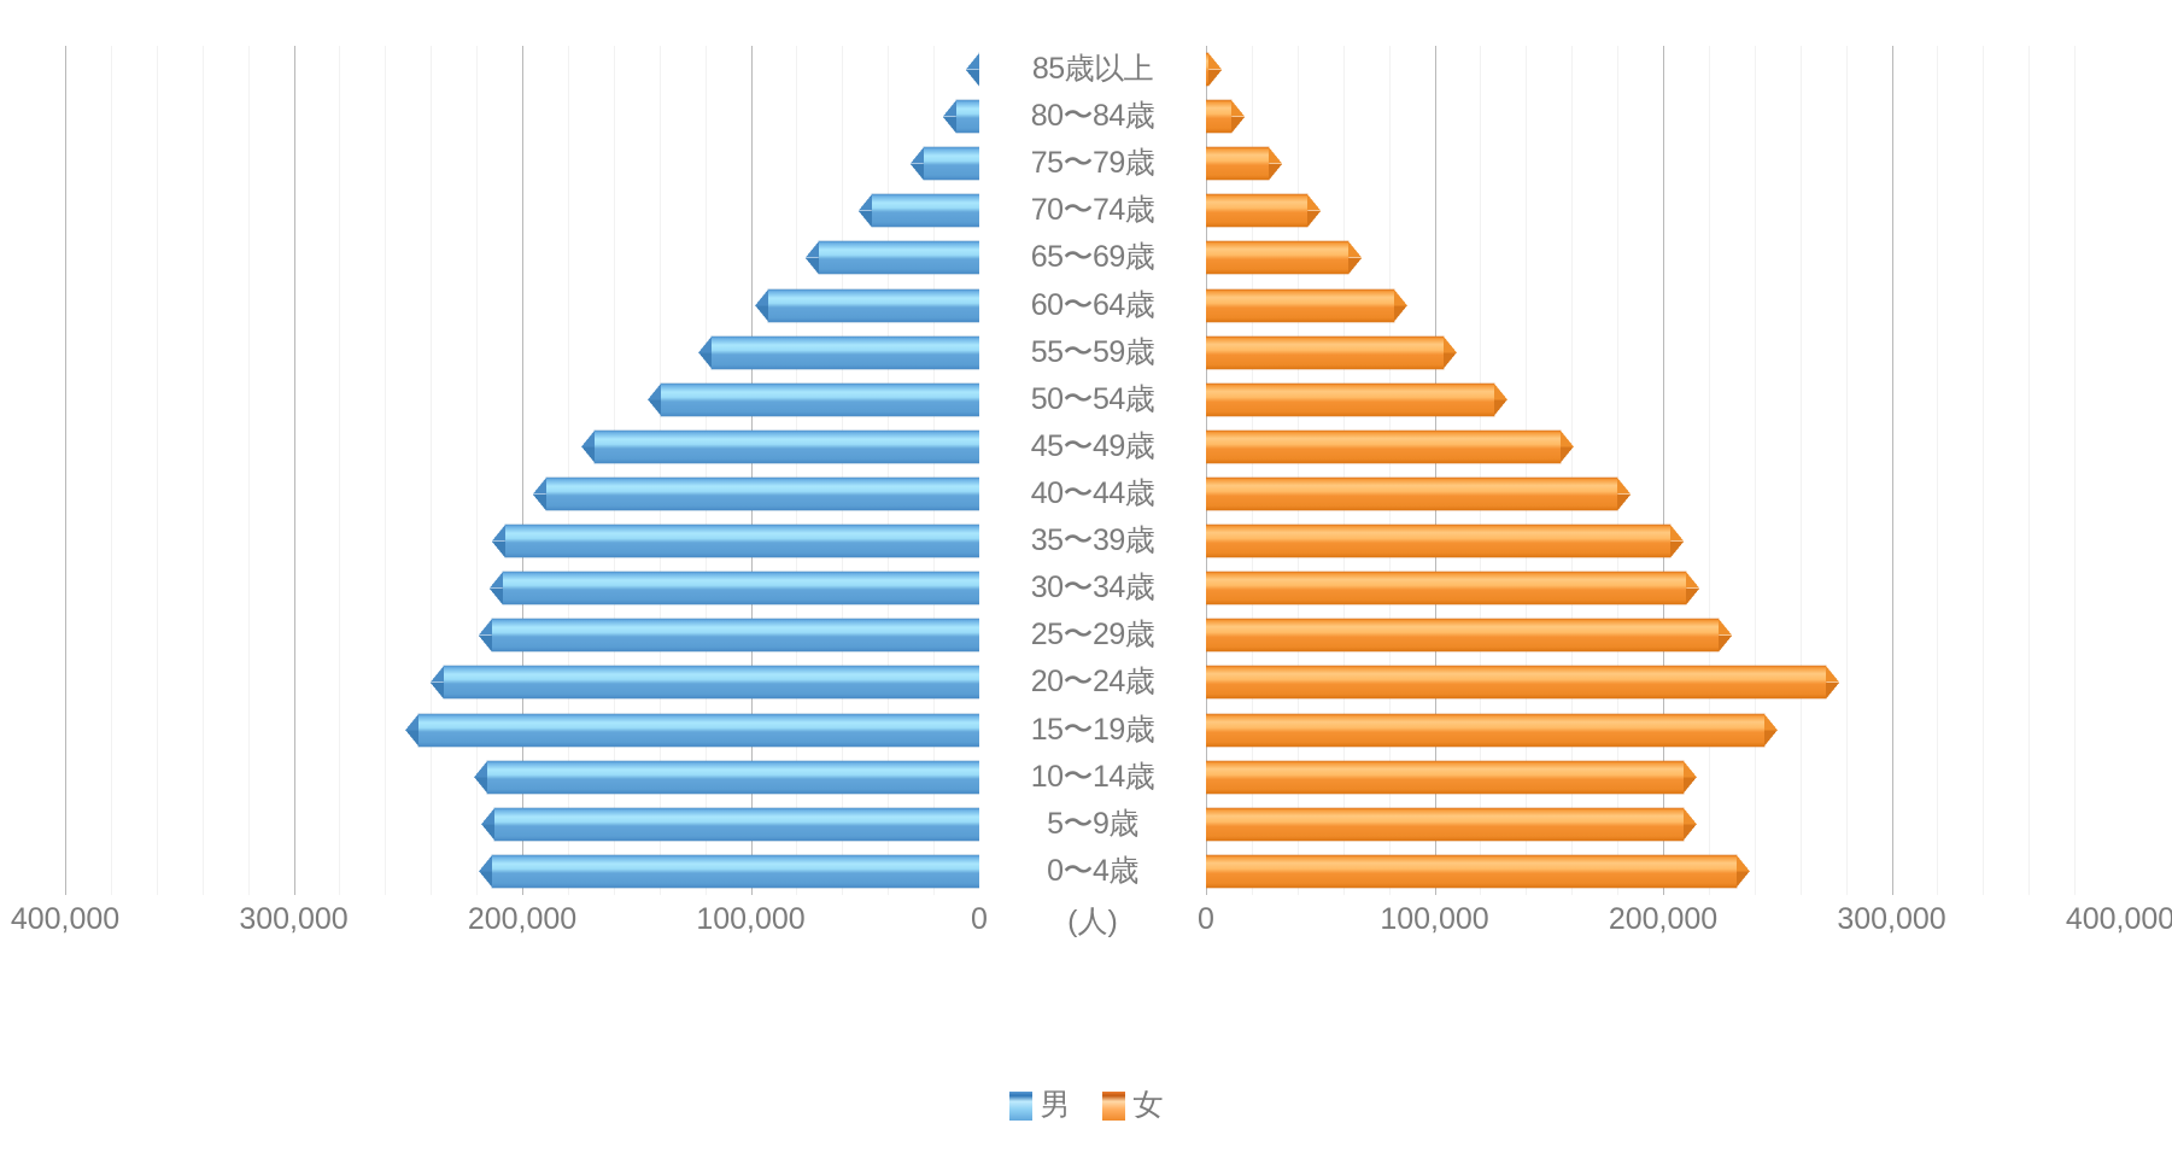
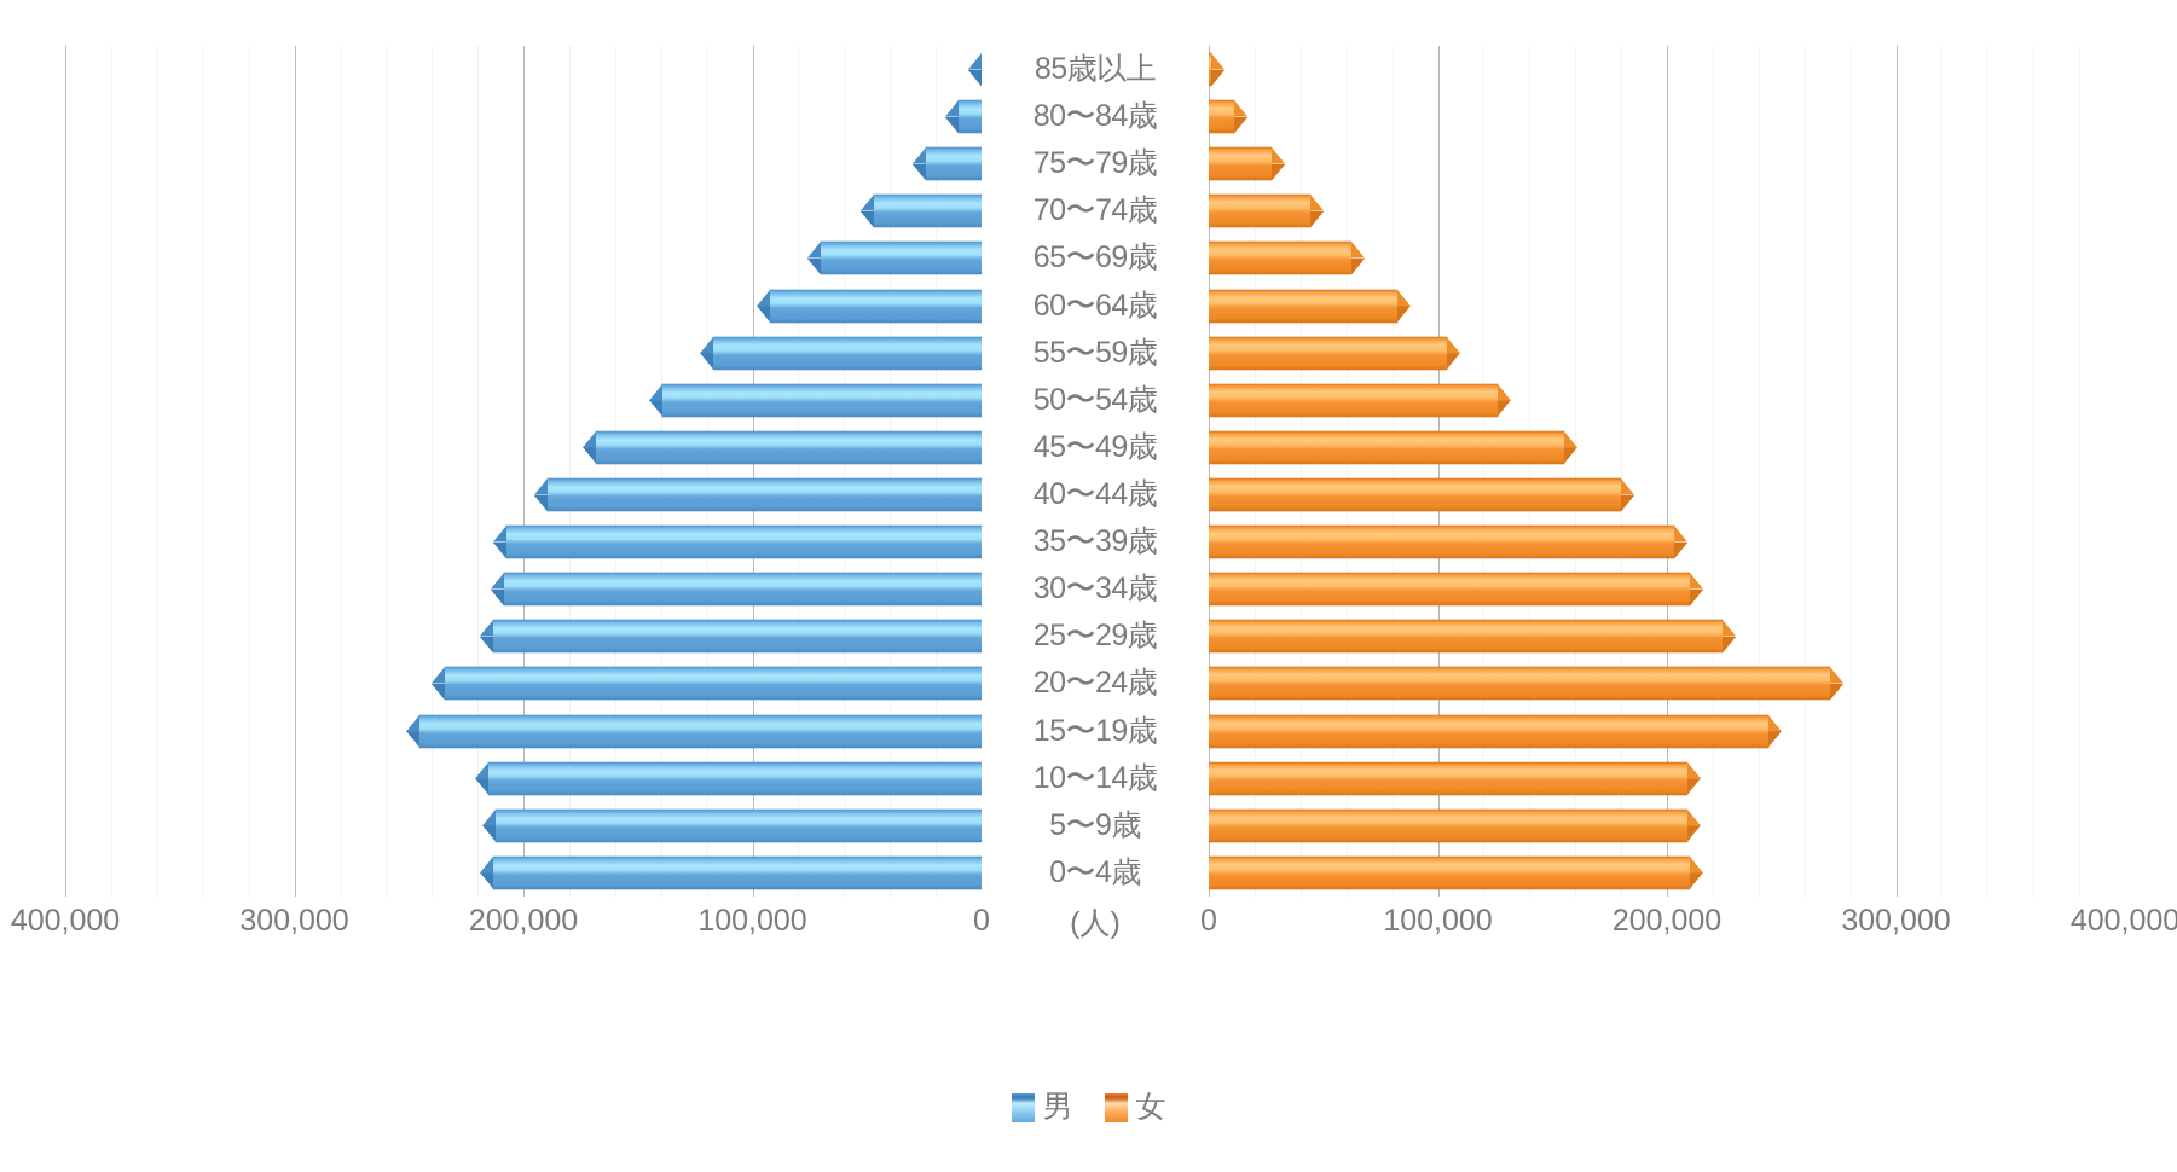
女/0〜4歳: 238000 -> 216000
